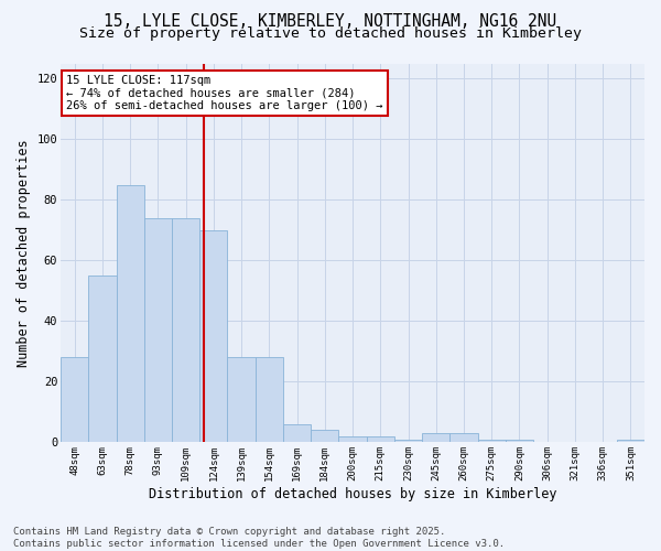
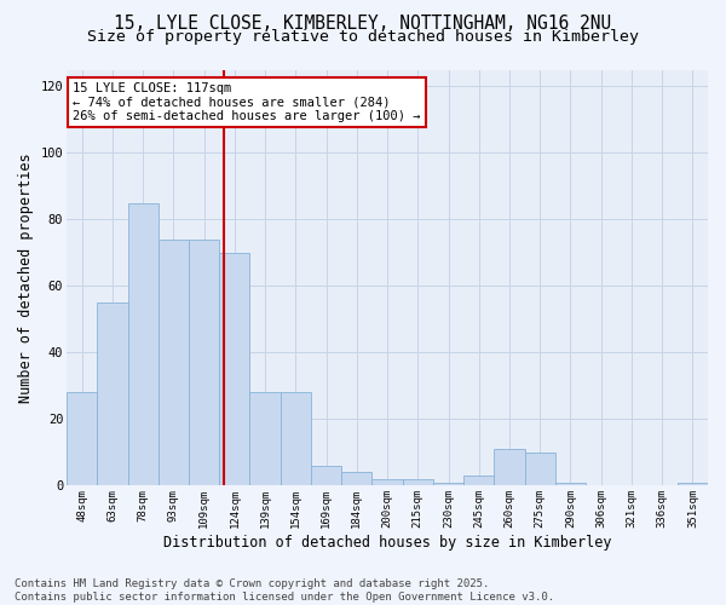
260sqm: 3 -> 11
275sqm: 1 -> 10
